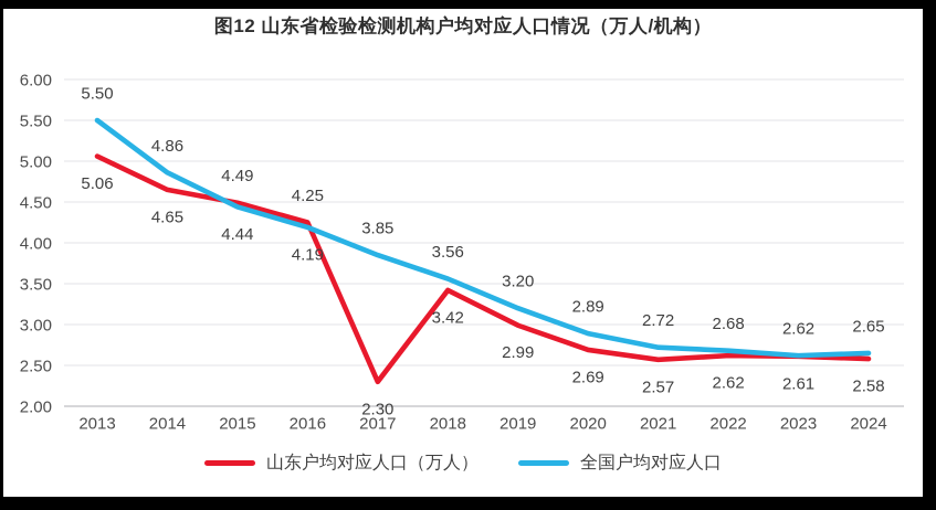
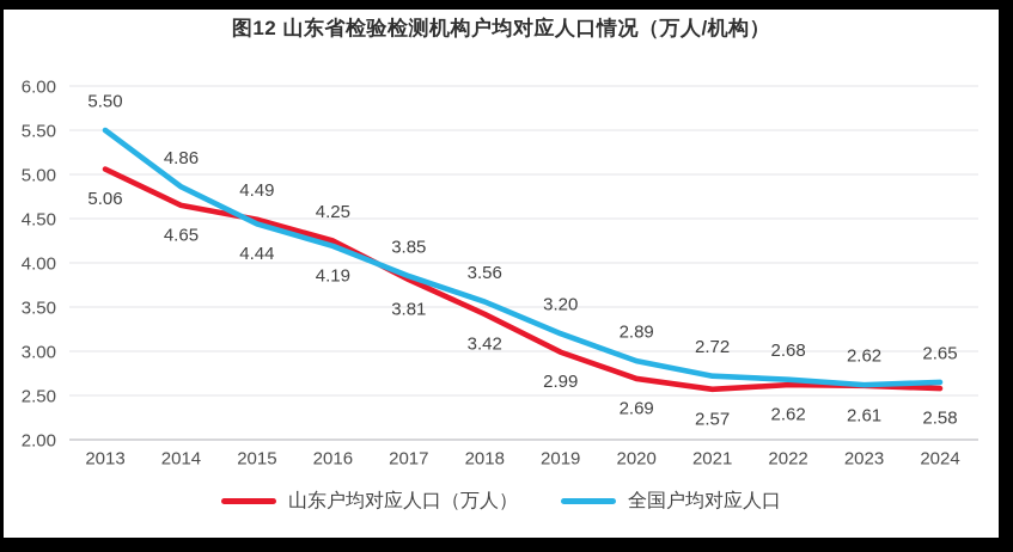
山东户均对应人口（万人）/2017: 2.30 -> 3.81
